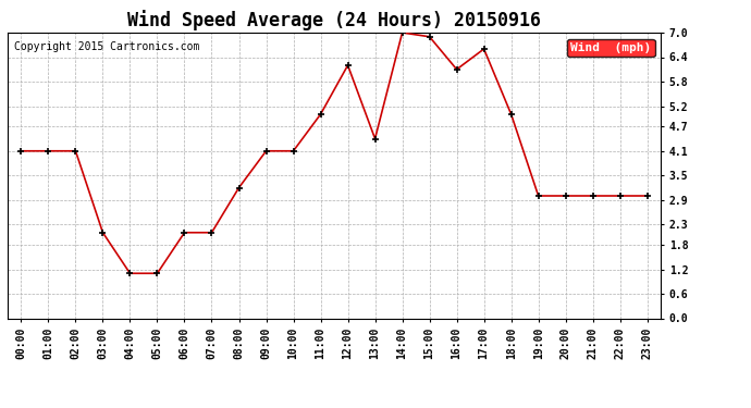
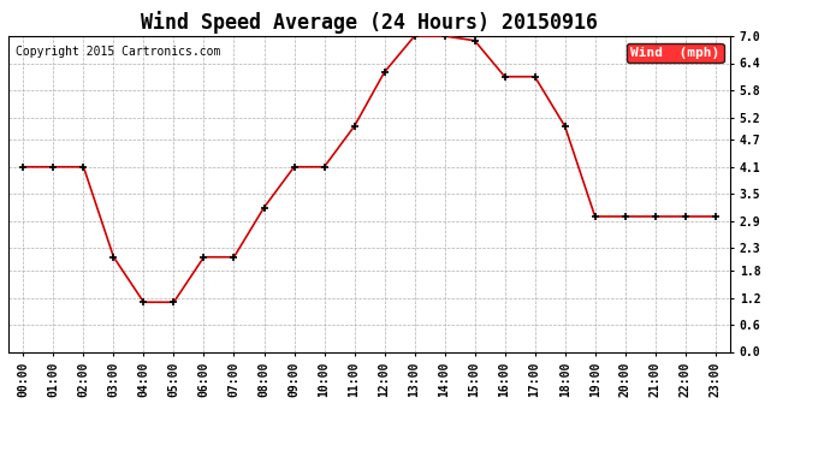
13:00: 4.4 -> 7.0
17:00: 6.6 -> 6.1
